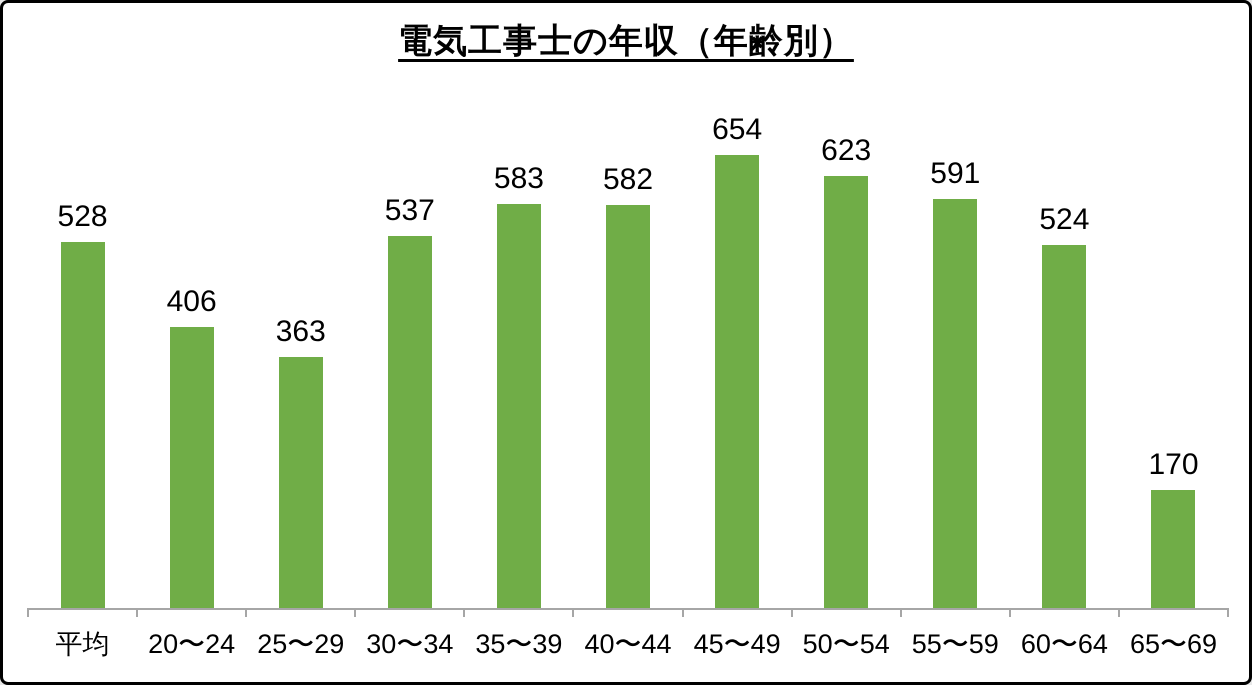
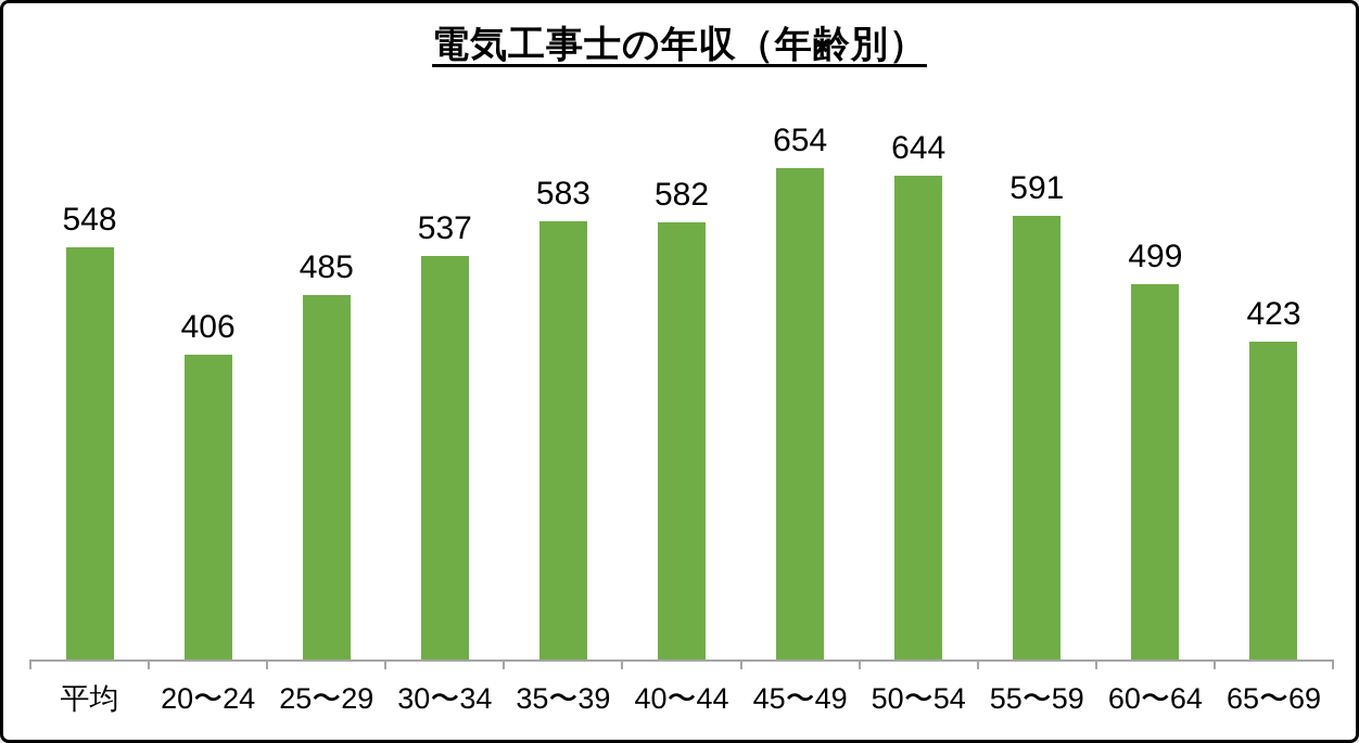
平均: 528 -> 548
25〜29: 363 -> 485
50〜54: 623 -> 644
60〜64: 524 -> 499
65〜69: 170 -> 423
